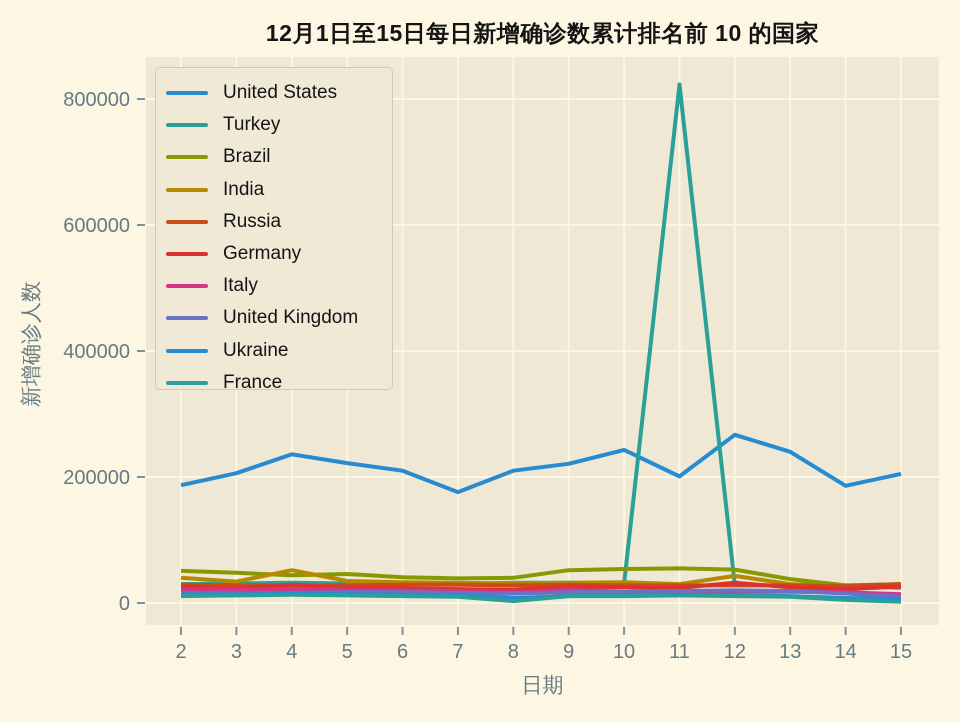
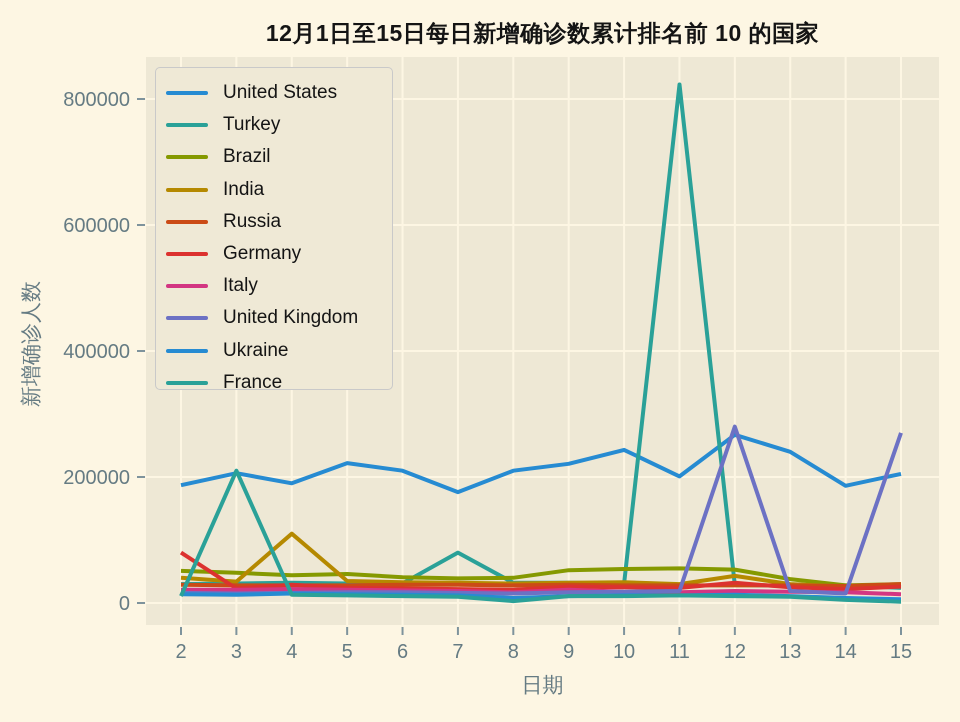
Germany/2: 30000 -> 80000
France/3: 10000 -> 210000
United States/4: 240000 -> 190000
India/4: 50000 -> 110000
Turkey/7: 30000 -> 80000
United Kingdom/12: 20000 -> 280000
United Kingdom/15: 10000 -> 270000
